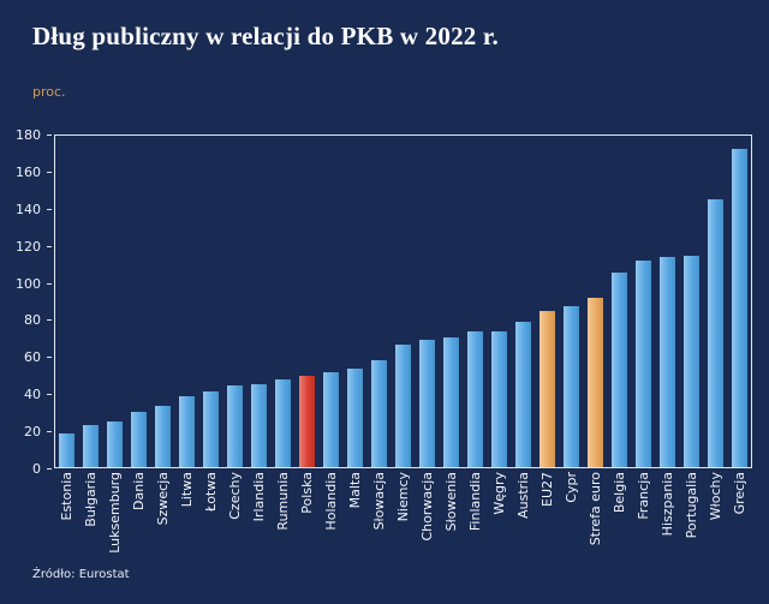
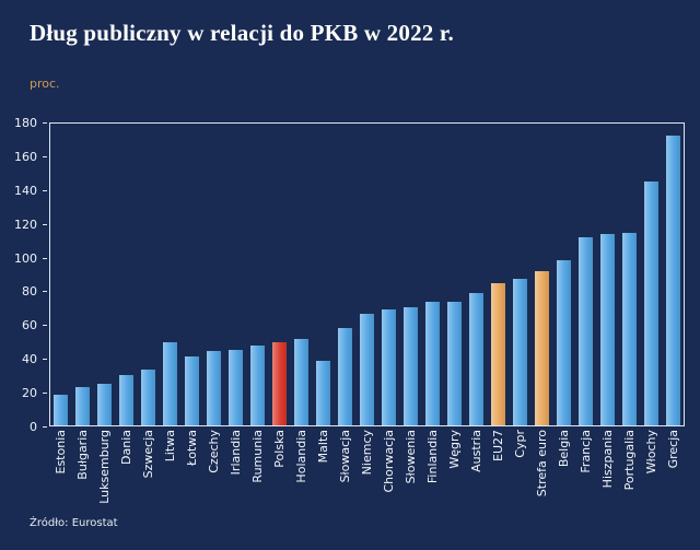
Litwa: 38 -> 49
Malta: 53 -> 38
Belgia: 105 -> 98
